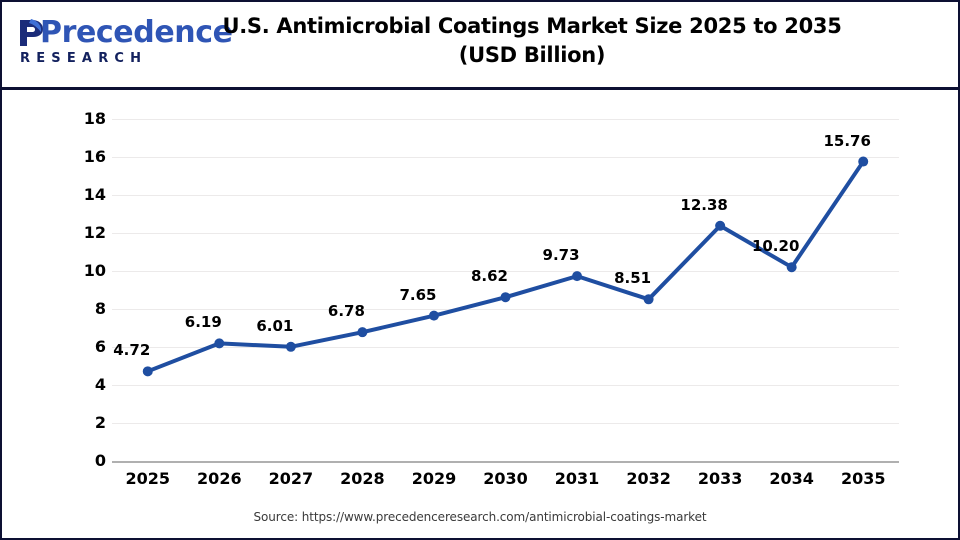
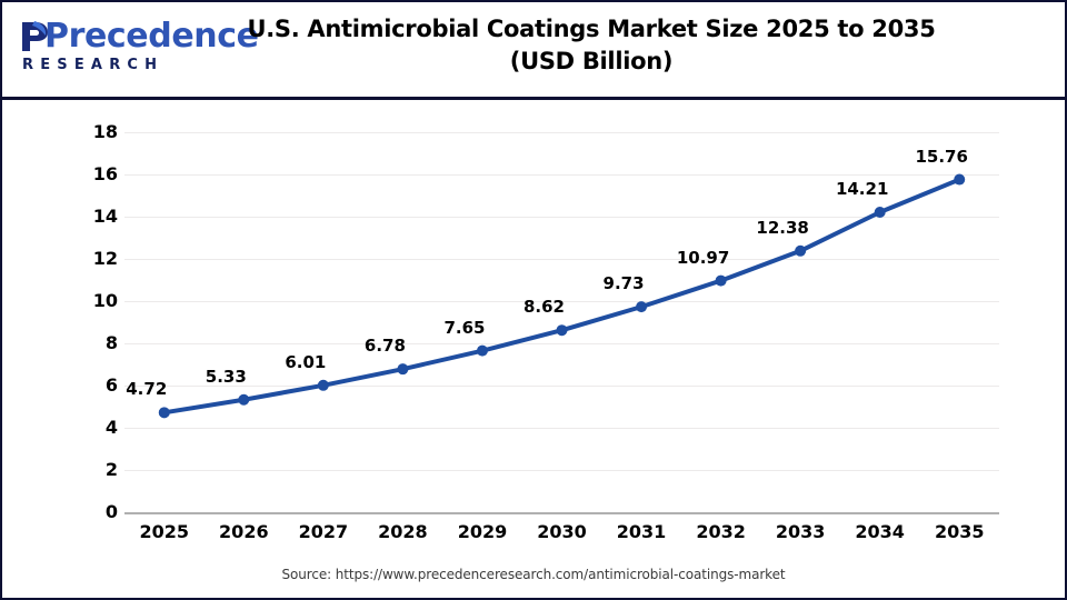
2026: 6.19 -> 5.33
2032: 8.51 -> 10.97
2034: 10.20 -> 14.21
